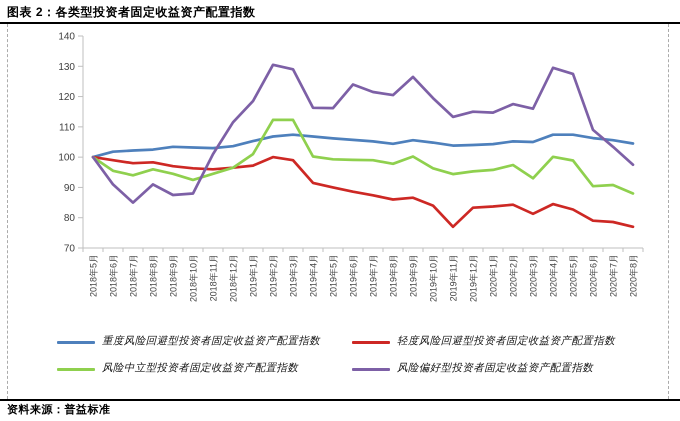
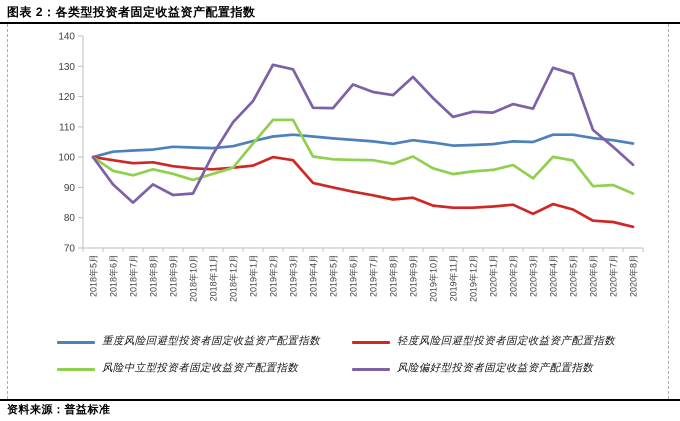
风险中立型投资者固定收益资产配置指数/2019年1月: 101 -> 104
轻度风险回避型投资者固定收益资产配置指数/2019年11月: 77 -> 83
